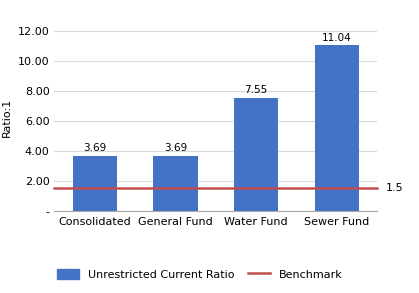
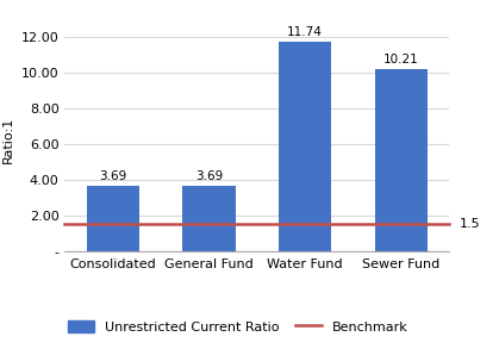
Water Fund: 7.55 -> 11.74
Sewer Fund: 11.04 -> 10.21
